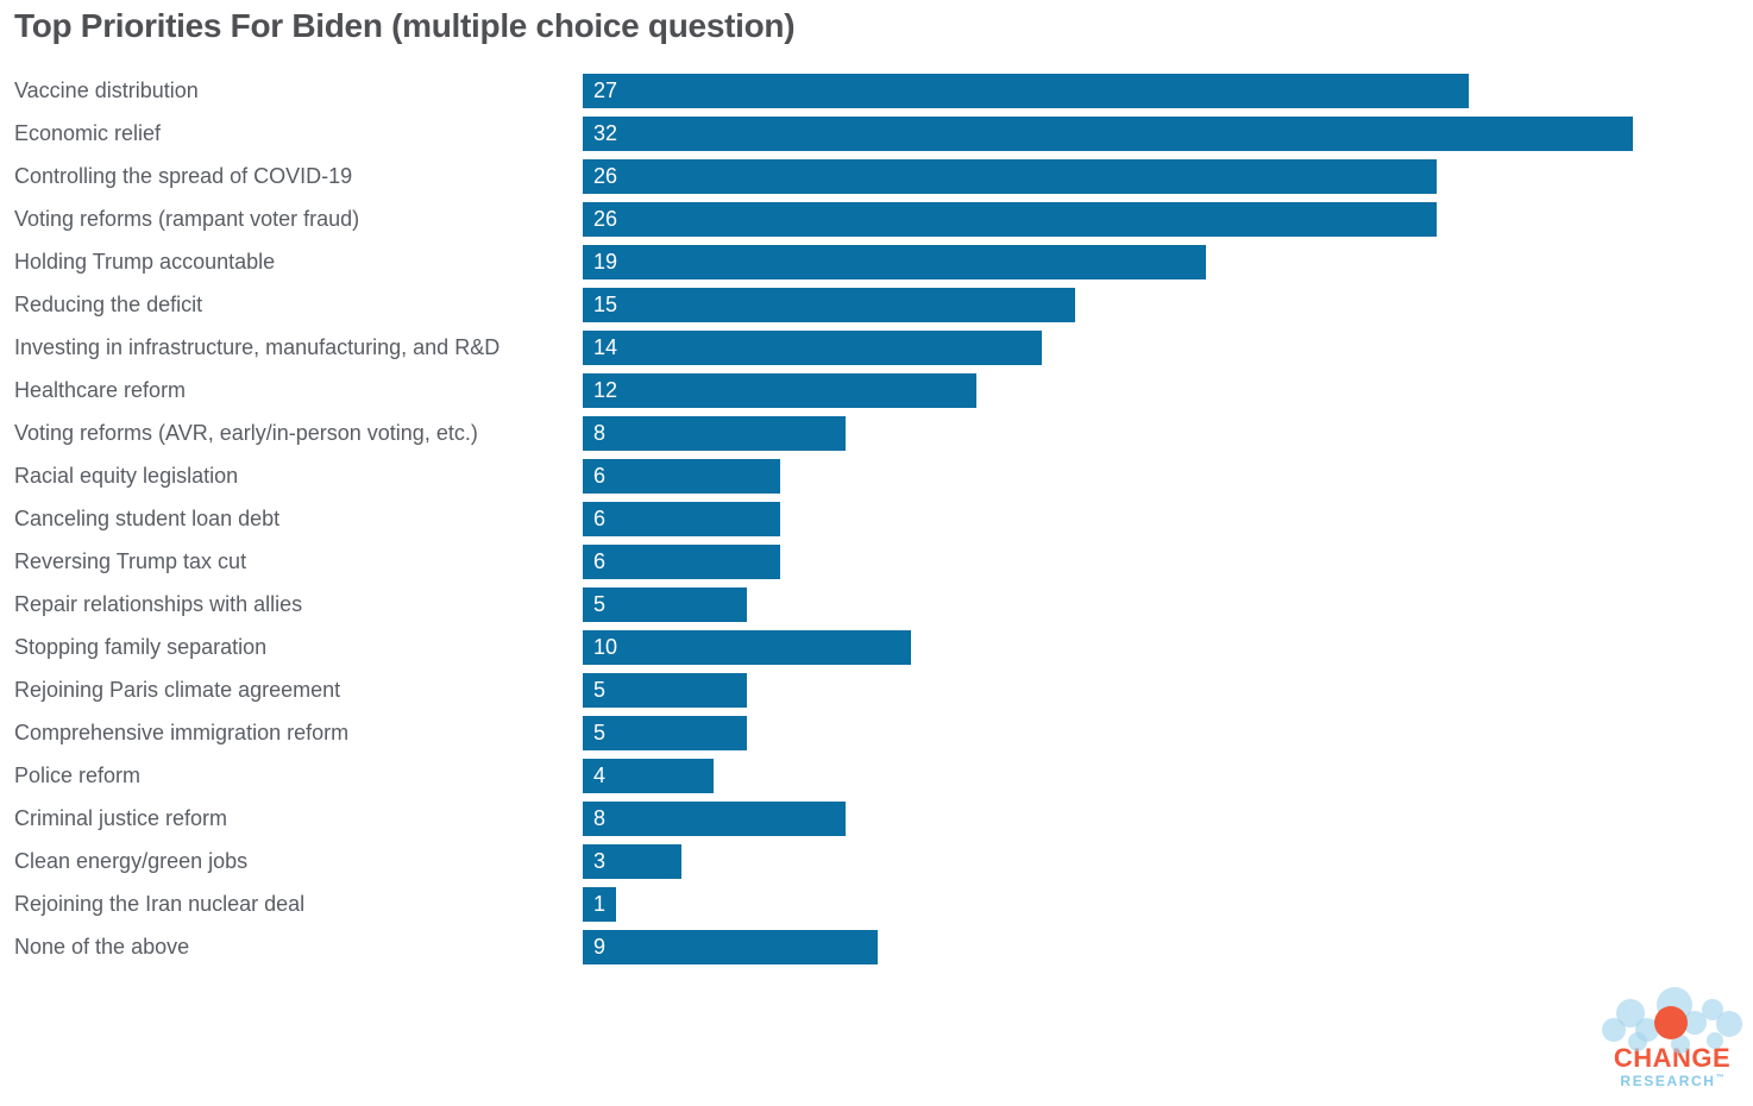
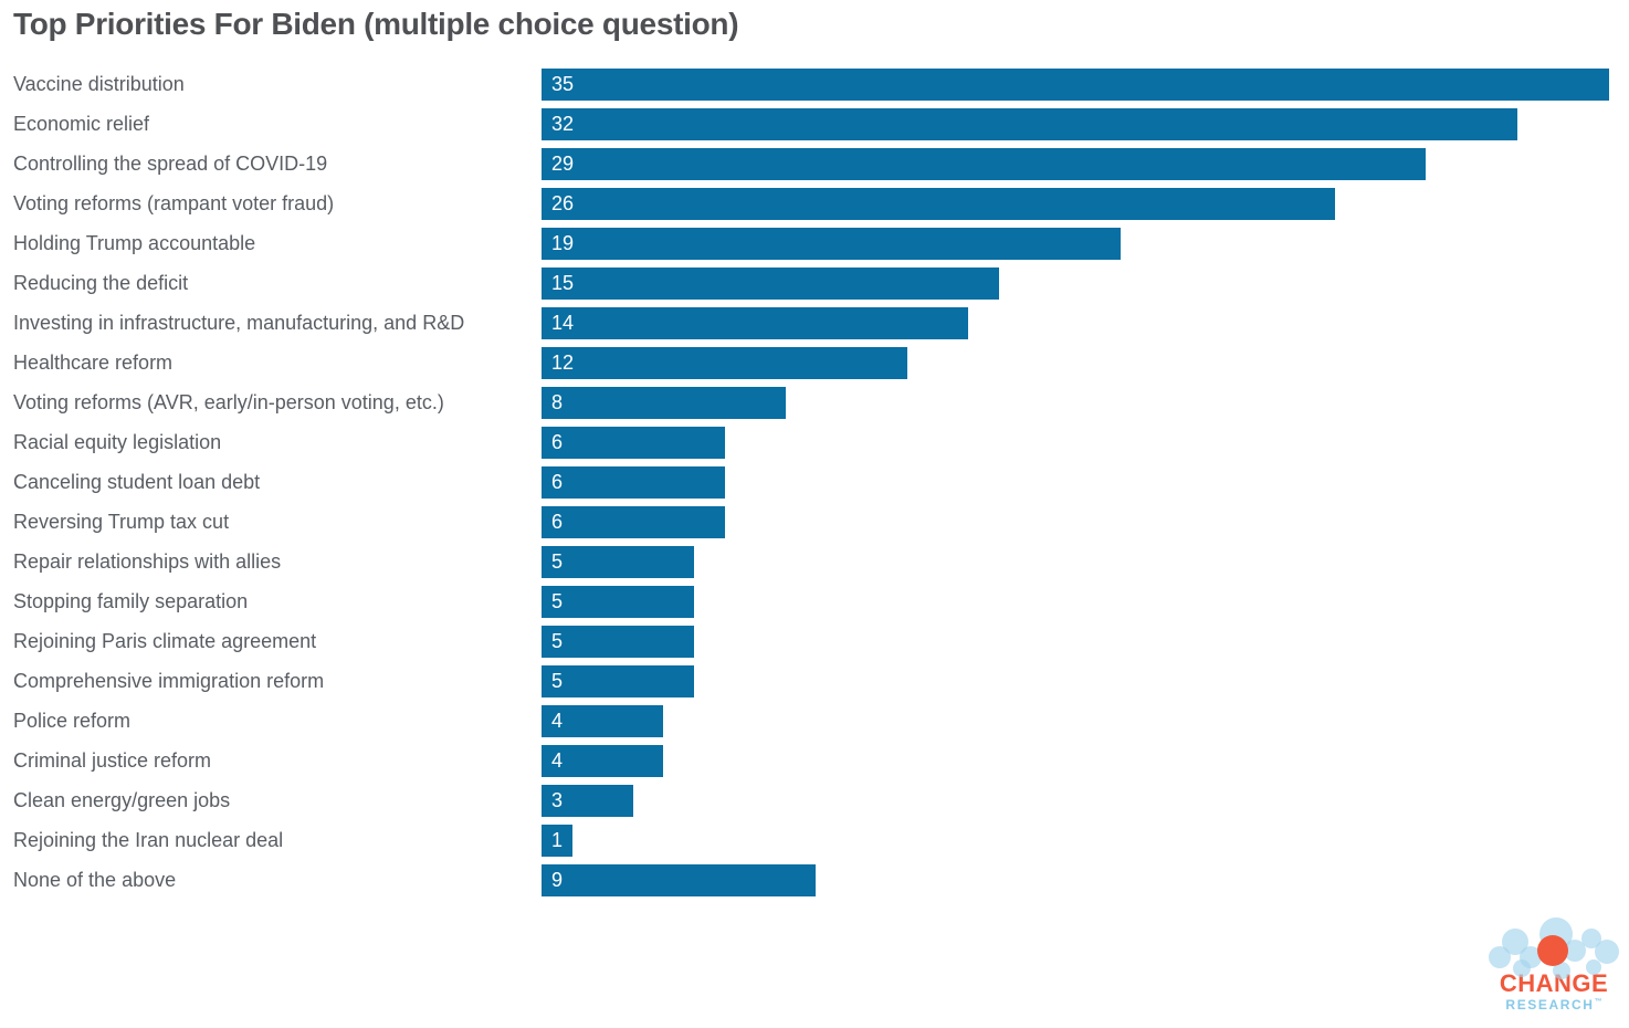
Vaccine distribution: 27 -> 35
Controlling the spread of COVID-19: 26 -> 29
Stopping family separation: 10 -> 5
Criminal justice reform: 8 -> 4
